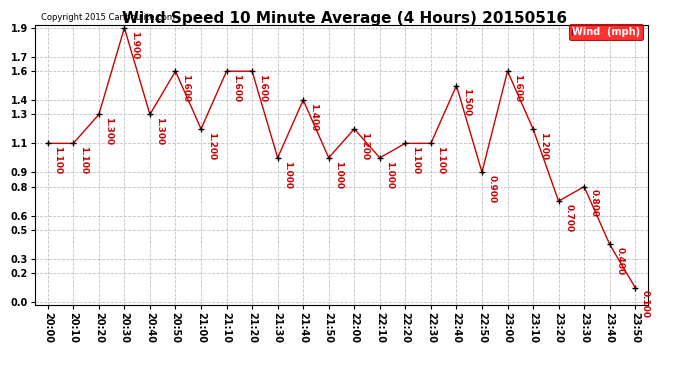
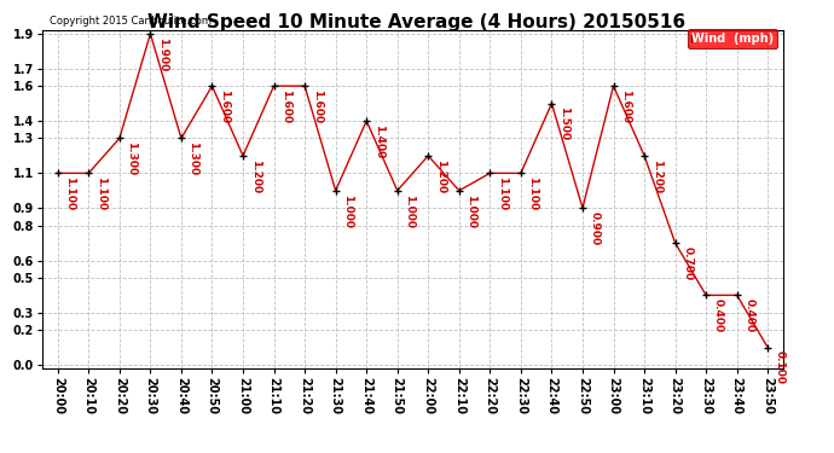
23:30: 0.800 -> 0.400
